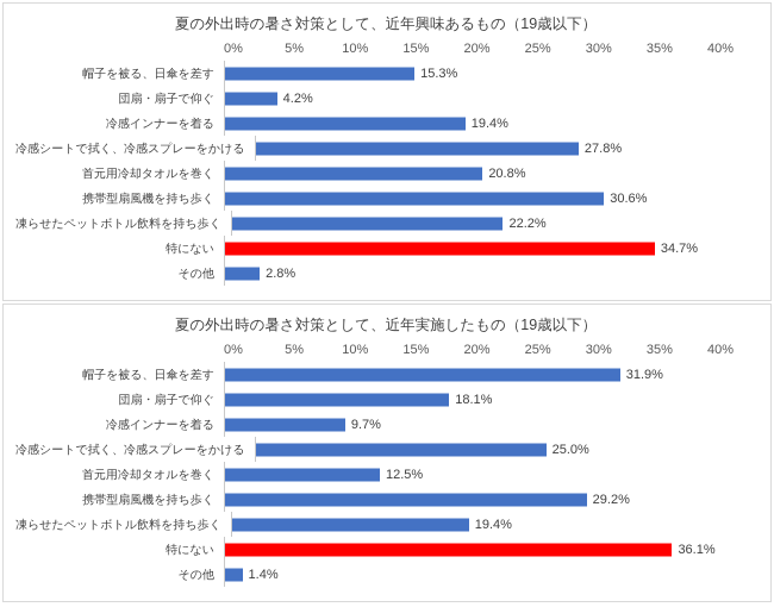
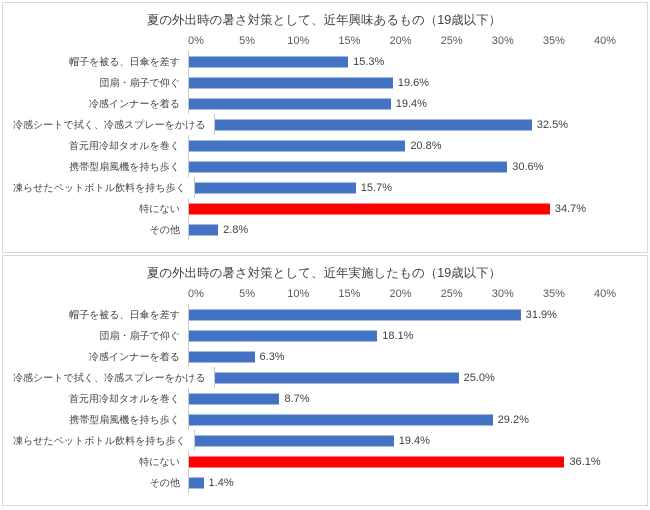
夏の外出時の暑さ対策として、近年興味あるもの（19歳以下）/団扇・扇子で仰ぐ: 4.2% -> 19.6%
夏の外出時の暑さ対策として、近年興味あるもの（19歳以下）/冷感シートで拭く、冷感スプレーをかける: 27.8% -> 32.5%
夏の外出時の暑さ対策として、近年興味あるもの（19歳以下）/凍らせたペットボトル飲料を持ち歩く: 22.2% -> 15.7%
夏の外出時の暑さ対策として、近年実施したもの（19歳以下）/冷感インナーを着る: 9.7% -> 6.3%
夏の外出時の暑さ対策として、近年実施したもの（19歳以下）/首元用冷却タオルを巻く: 12.5% -> 8.7%
